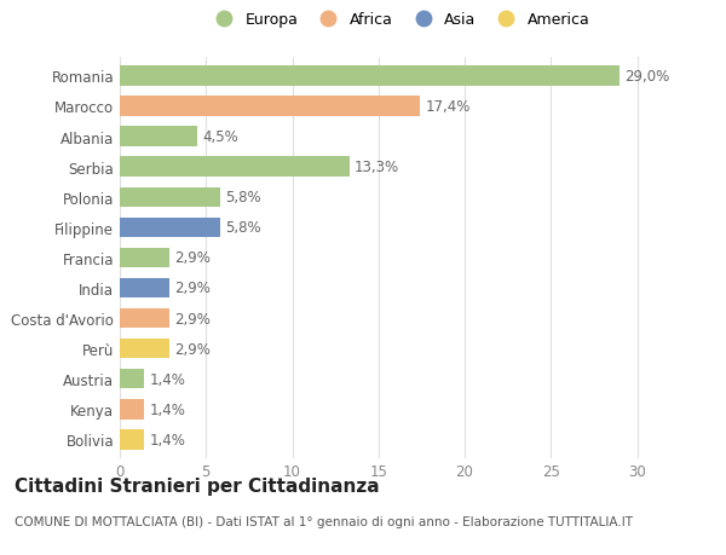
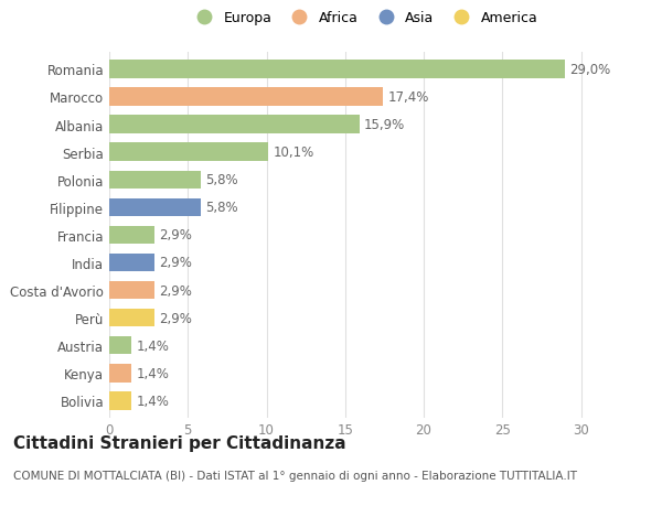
Albania: 4,5% -> 15,9%
Serbia: 13,3% -> 10,1%
